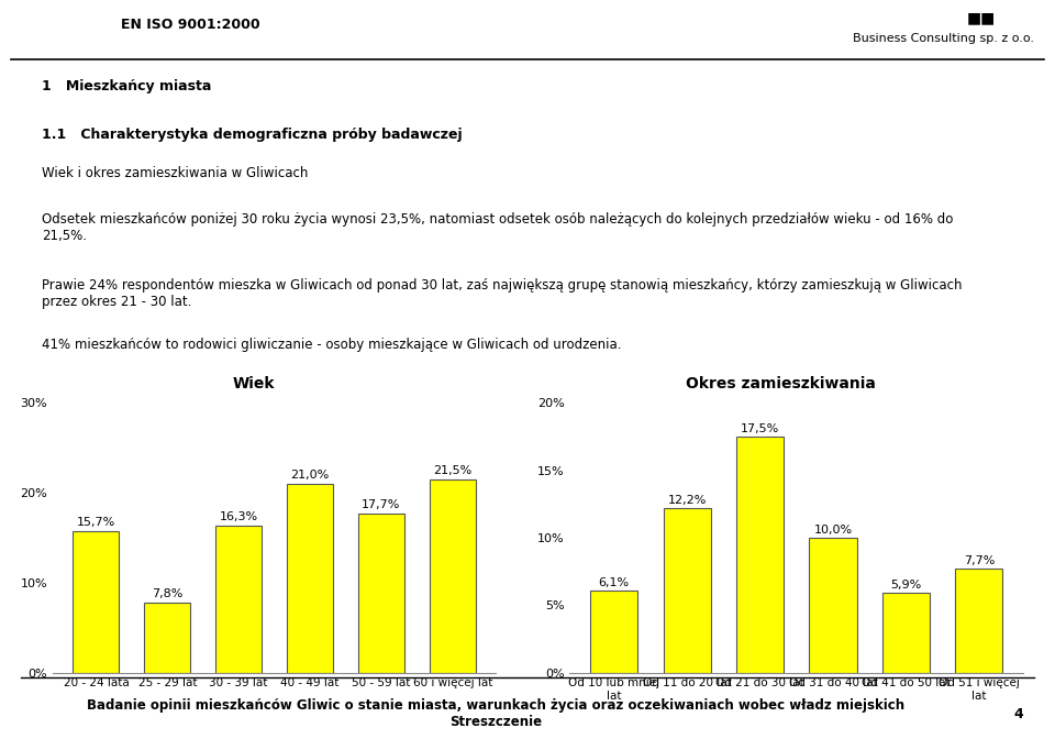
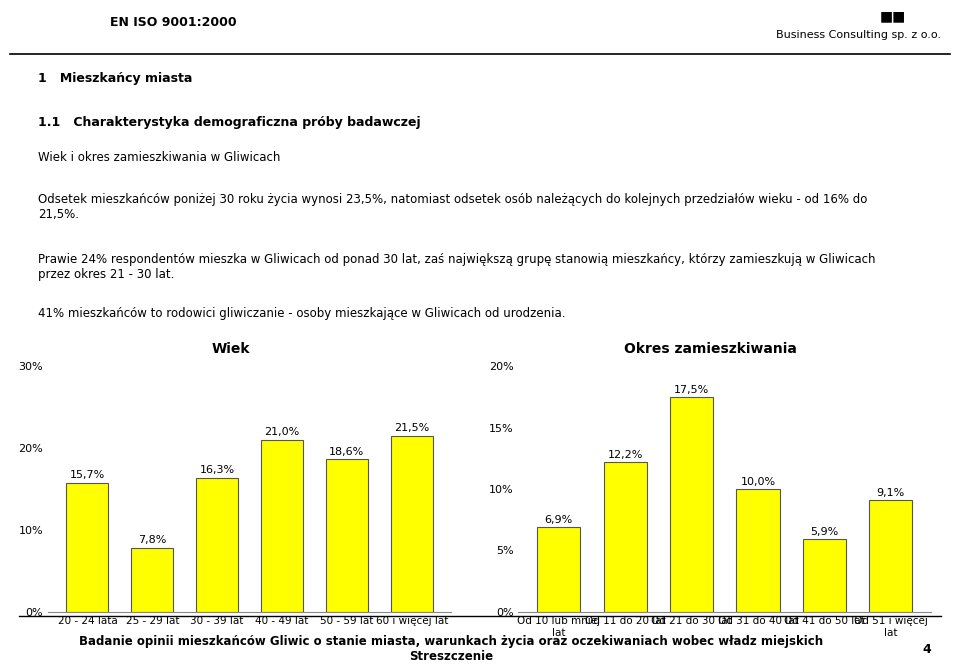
50 - 59 lat: 17,7% -> 18,6%
Od 10 lub mniej lat: 6,1% -> 6,9%
Od 51 i więcej lat: 7,7% -> 9,1%
